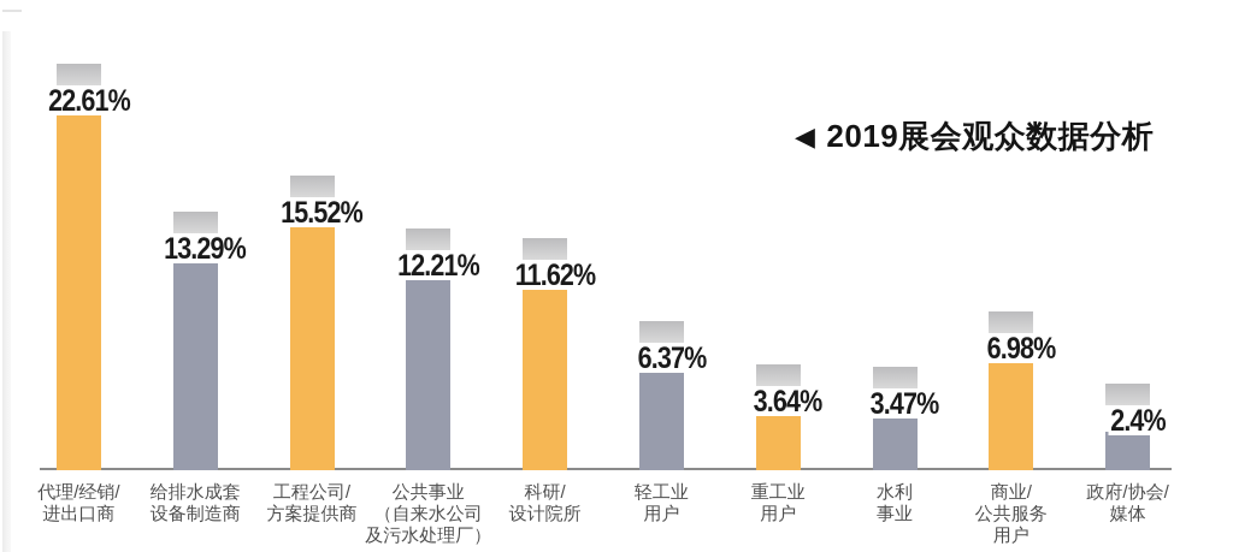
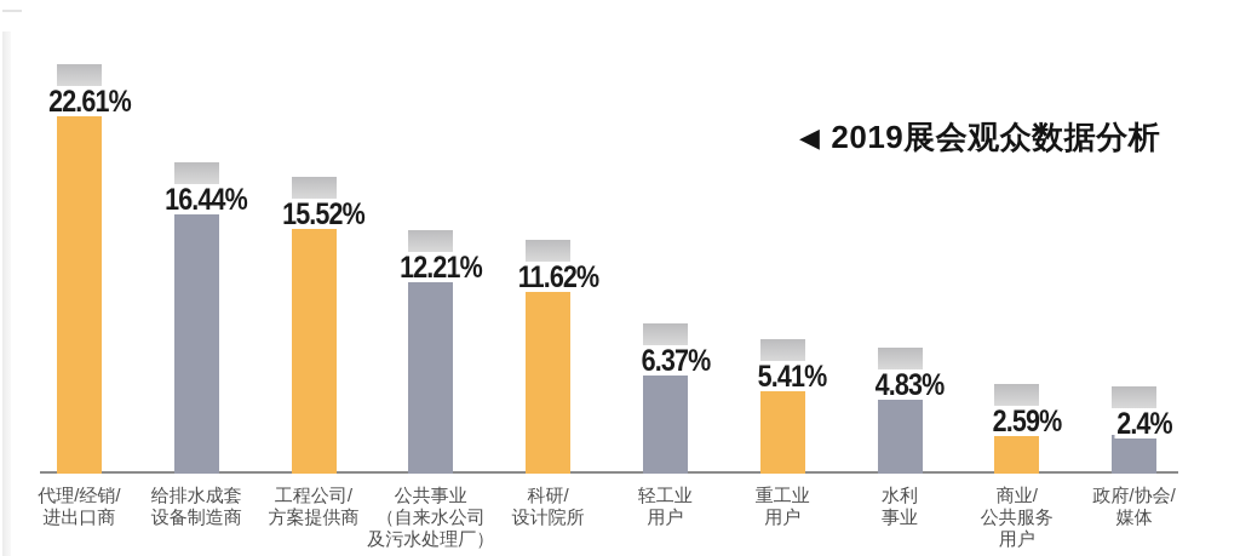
给排水成套设备制造商: 13.29% -> 16.44%
重工业用户: 3.64% -> 5.41%
水利事业: 3.47% -> 4.83%
商业/公共服务用户: 6.98% -> 2.59%
